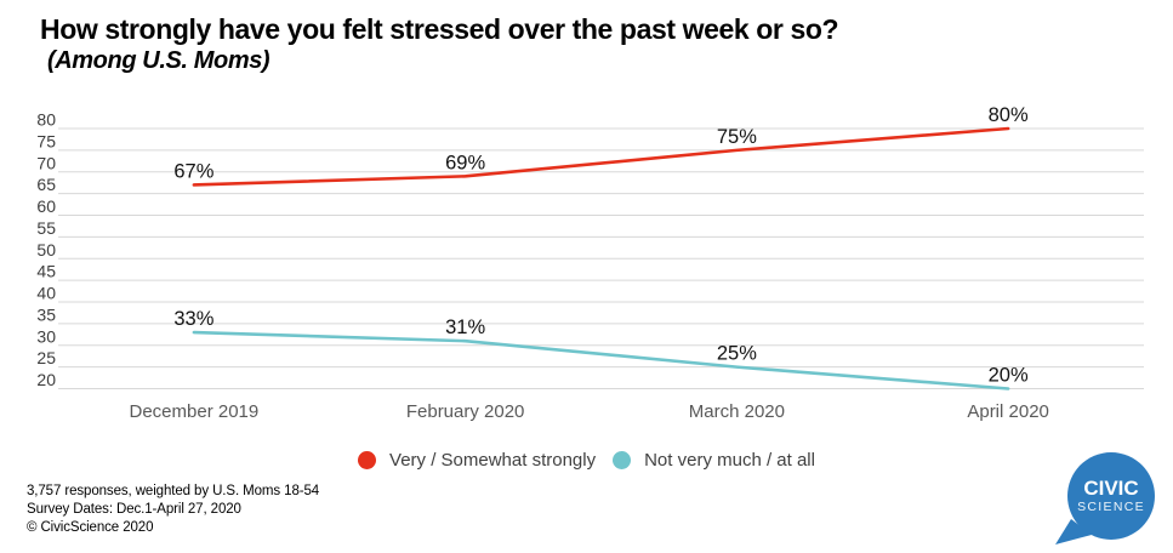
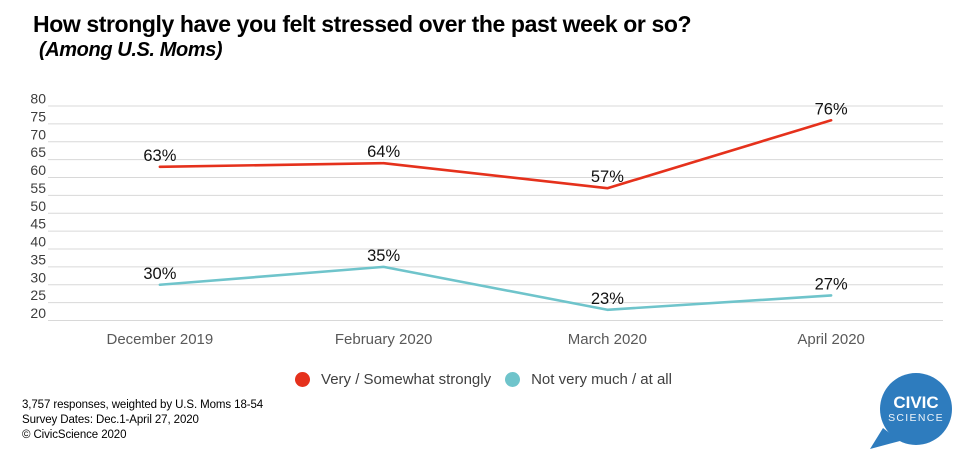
Very / Somewhat strongly/December 2019: 67% -> 63%
Not very much / at all/December 2019: 33% -> 30%
Very / Somewhat strongly/February 2020: 69% -> 64%
Not very much / at all/February 2020: 31% -> 35%
Very / Somewhat strongly/March 2020: 75% -> 57%
Not very much / at all/March 2020: 25% -> 23%
Very / Somewhat strongly/April 2020: 80% -> 76%
Not very much / at all/April 2020: 20% -> 27%
